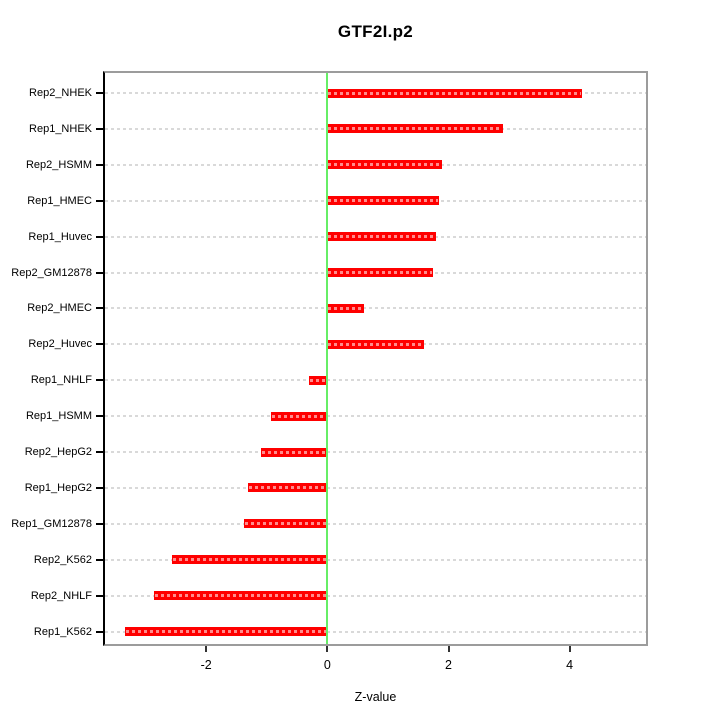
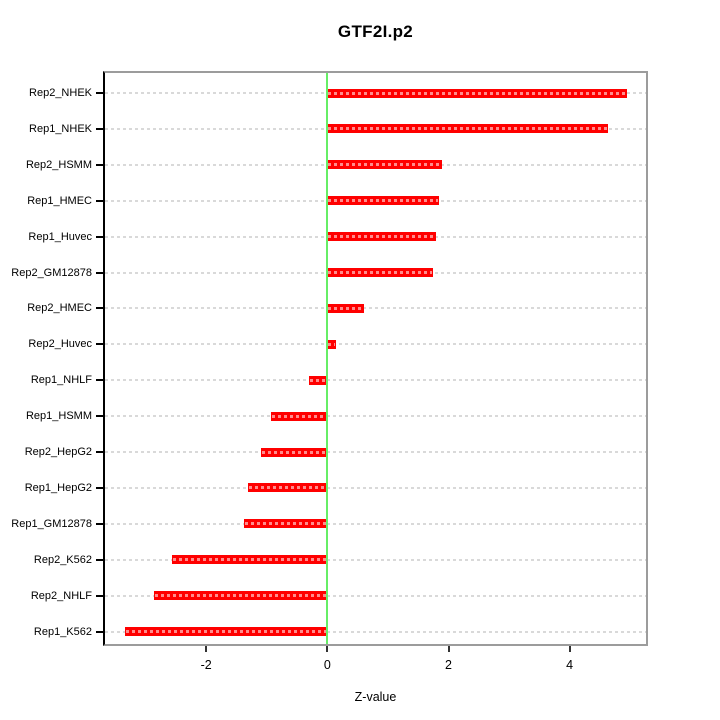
Rep2_NHEK: 4.2 -> 4.9
Rep1_NHEK: 2.9 -> 4.6
Rep2_Huvec: 1.6 -> 0.1
